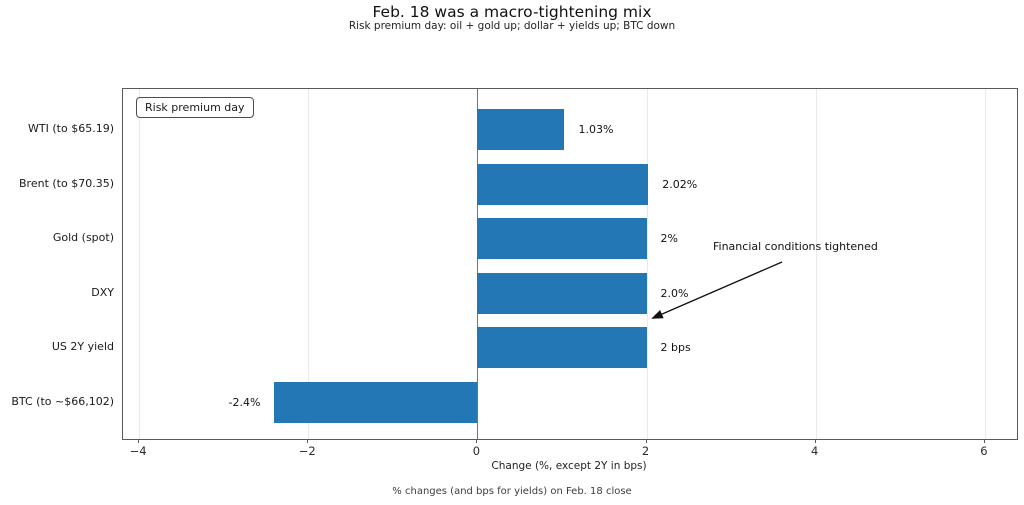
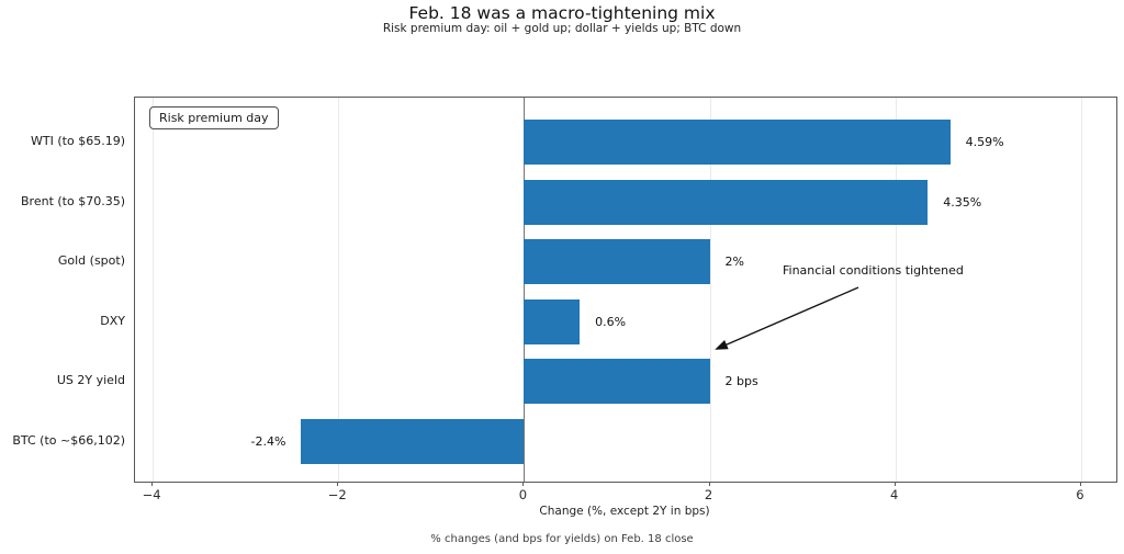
WTI (to $65.19): 1.03% -> 4.59%
Brent (to $70.35): 2.02% -> 4.35%
DXY: 2.0% -> 0.6%
